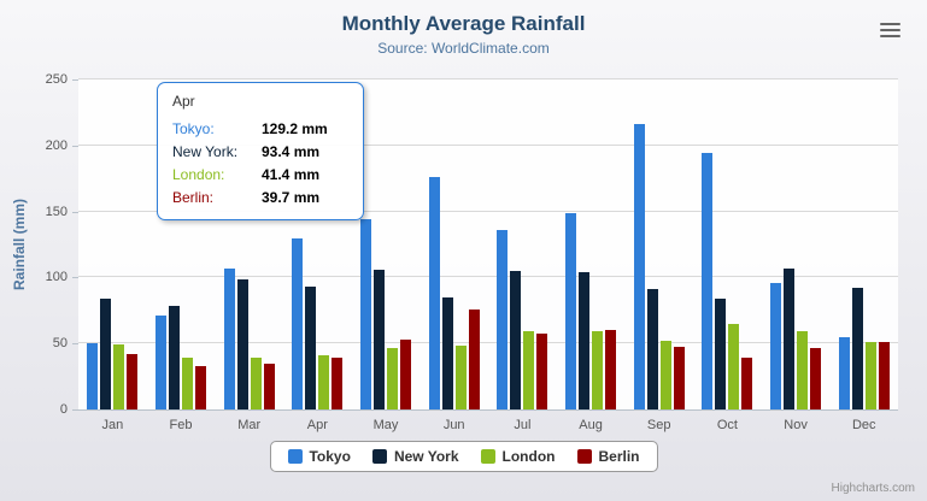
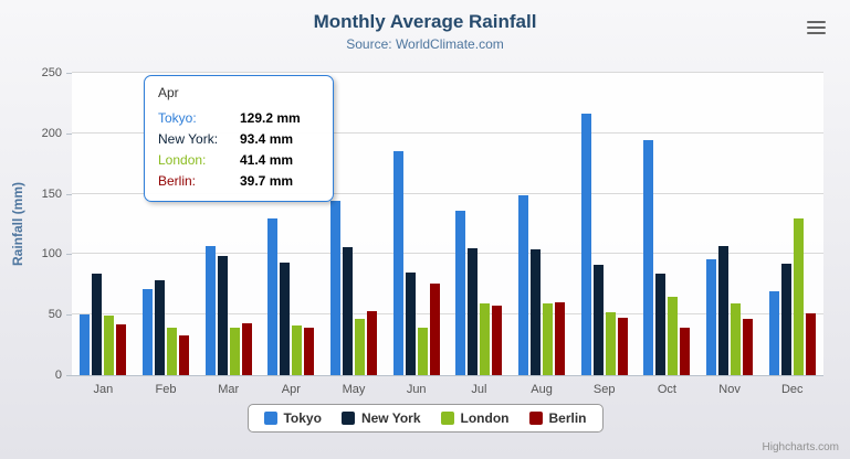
Berlin/Mar: 34 -> 43
Tokyo/Jun: 176 -> 185
London/Jun: 48 -> 39
Tokyo/Dec: 54 -> 69
London/Dec: 51 -> 130
